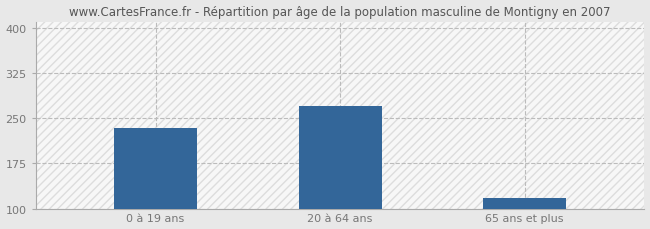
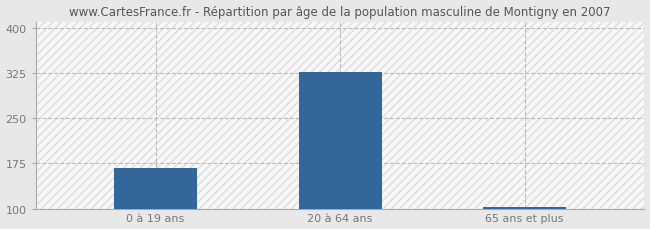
0 à 19 ans: 234 -> 168
20 à 64 ans: 270 -> 326
65 ans et plus: 118 -> 102
